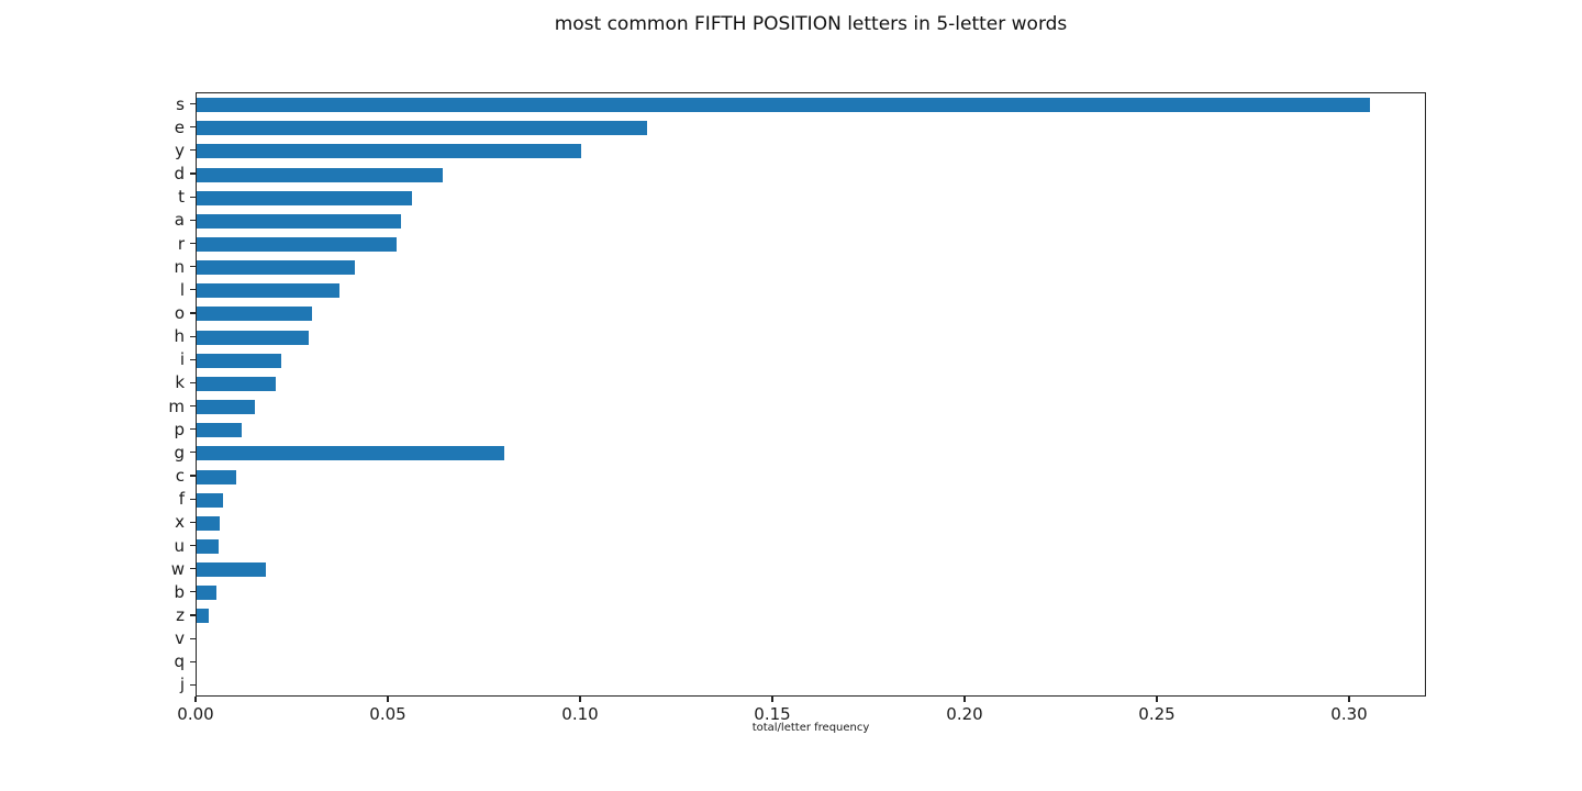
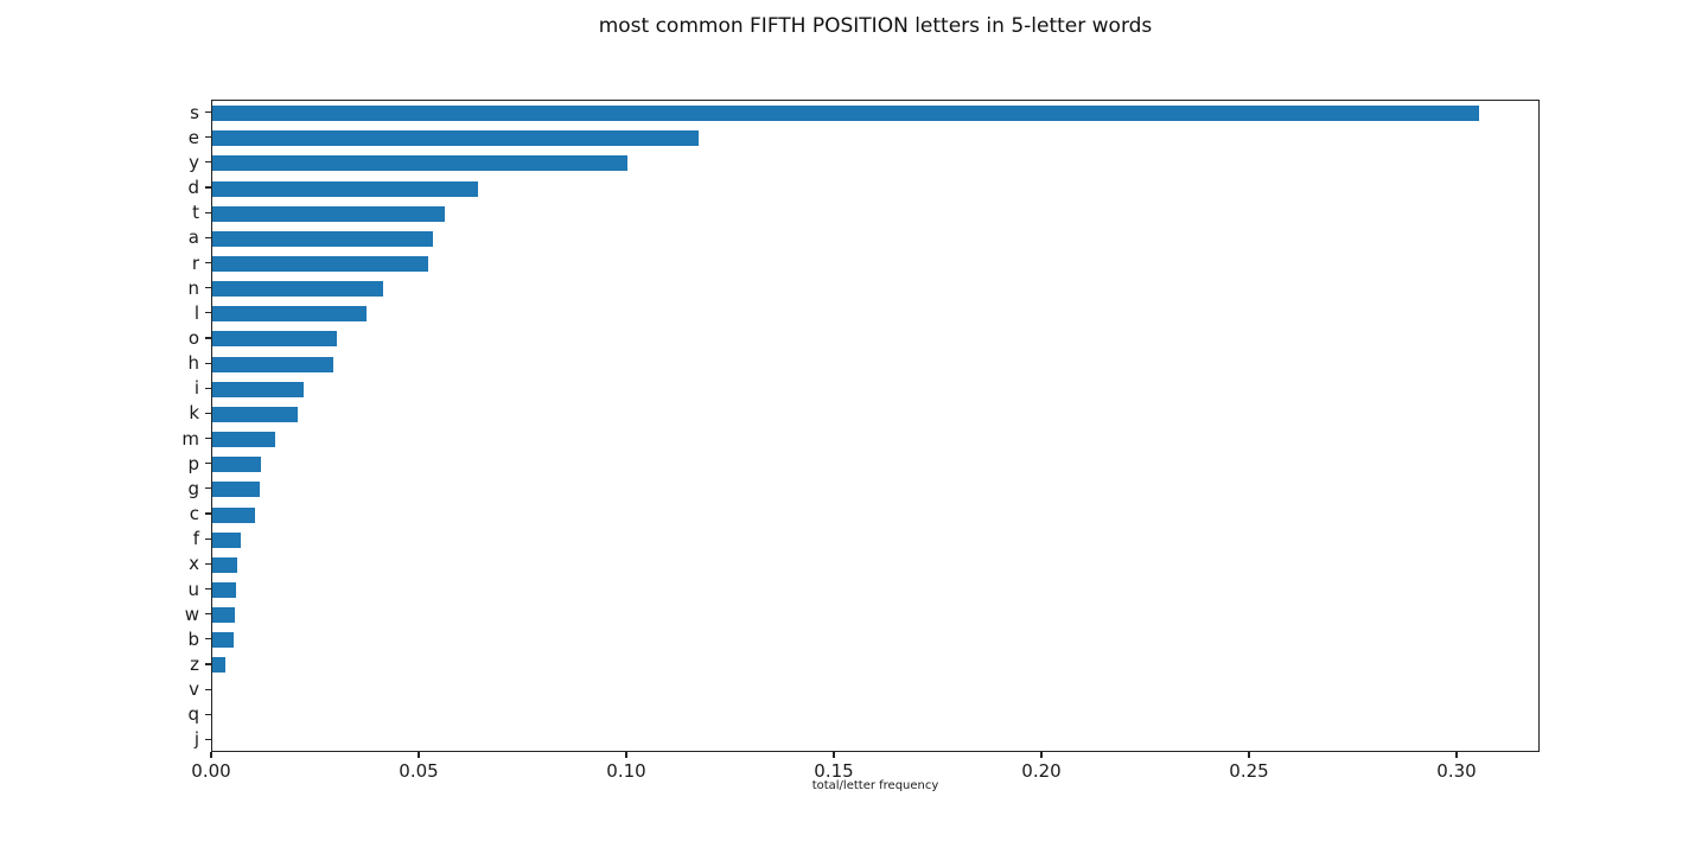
g: 0.080 -> 0.011
w: 0.018 -> 0.005
